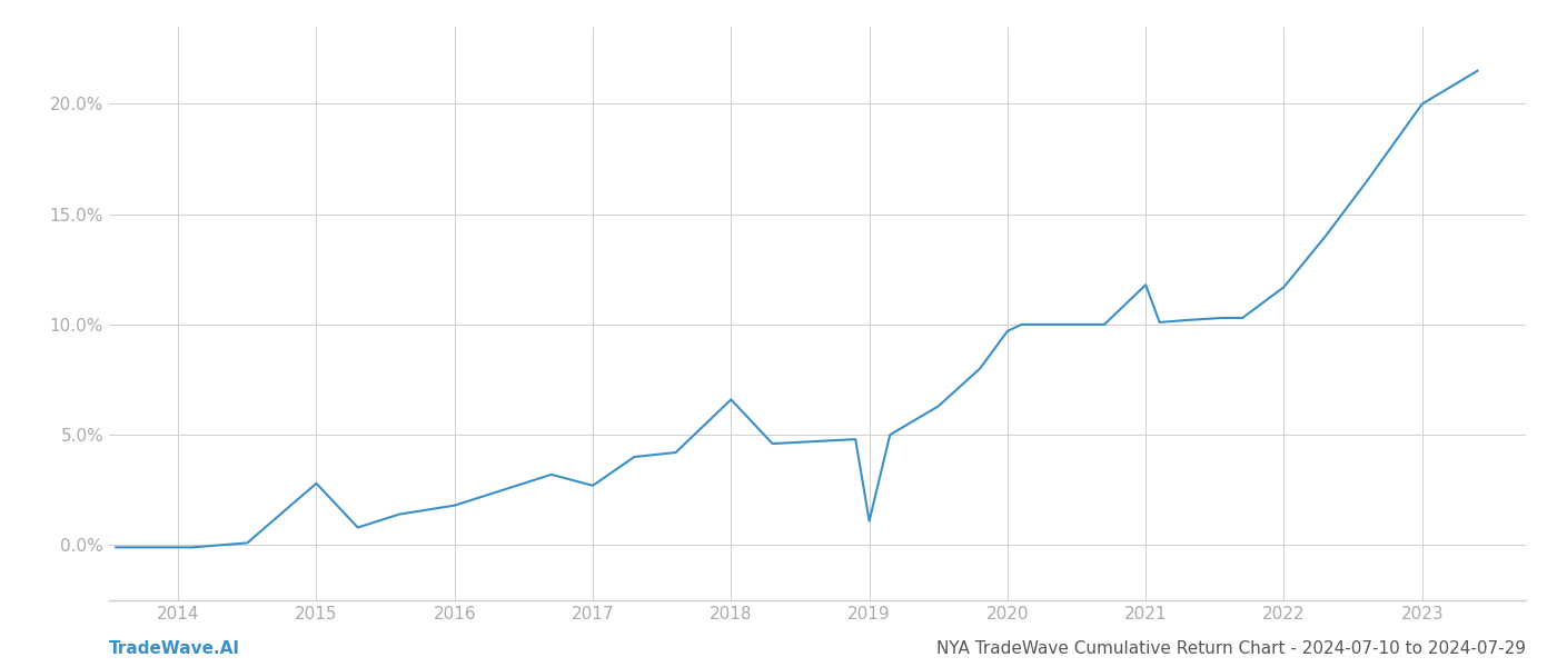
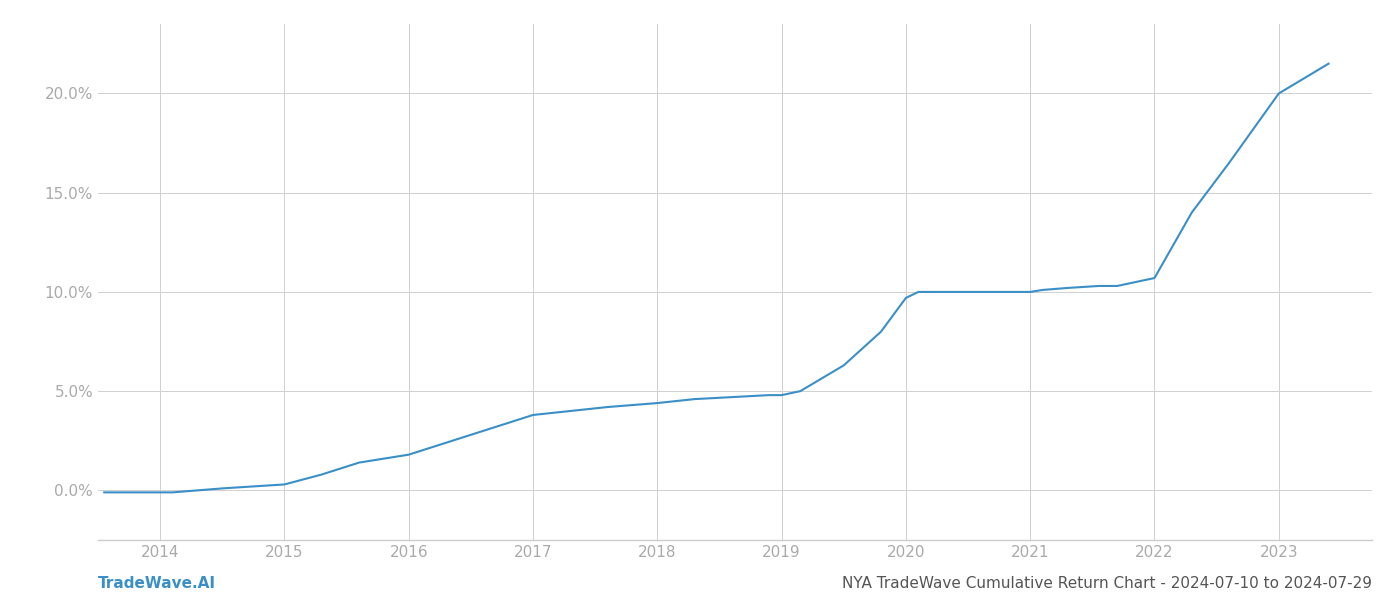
2015: 2.8% -> 0.3%
2017: 2.7% -> 3.8%
2018: 6.6% -> 4.4%
2019: 1.1% -> 4.8%
2021: 11.8% -> 10.0%
2022: 11.7% -> 10.7%
